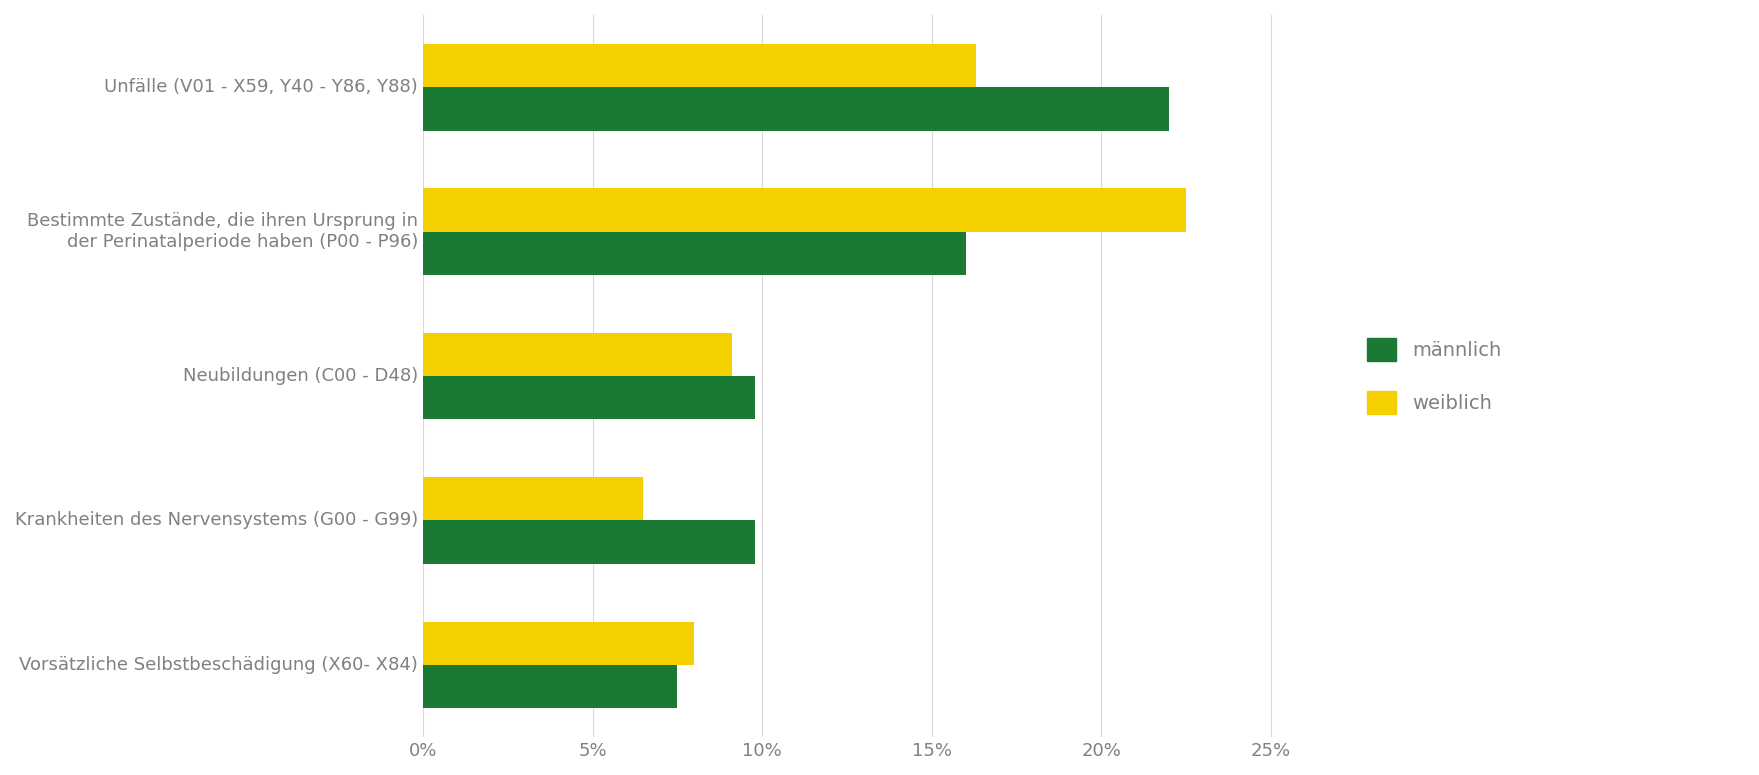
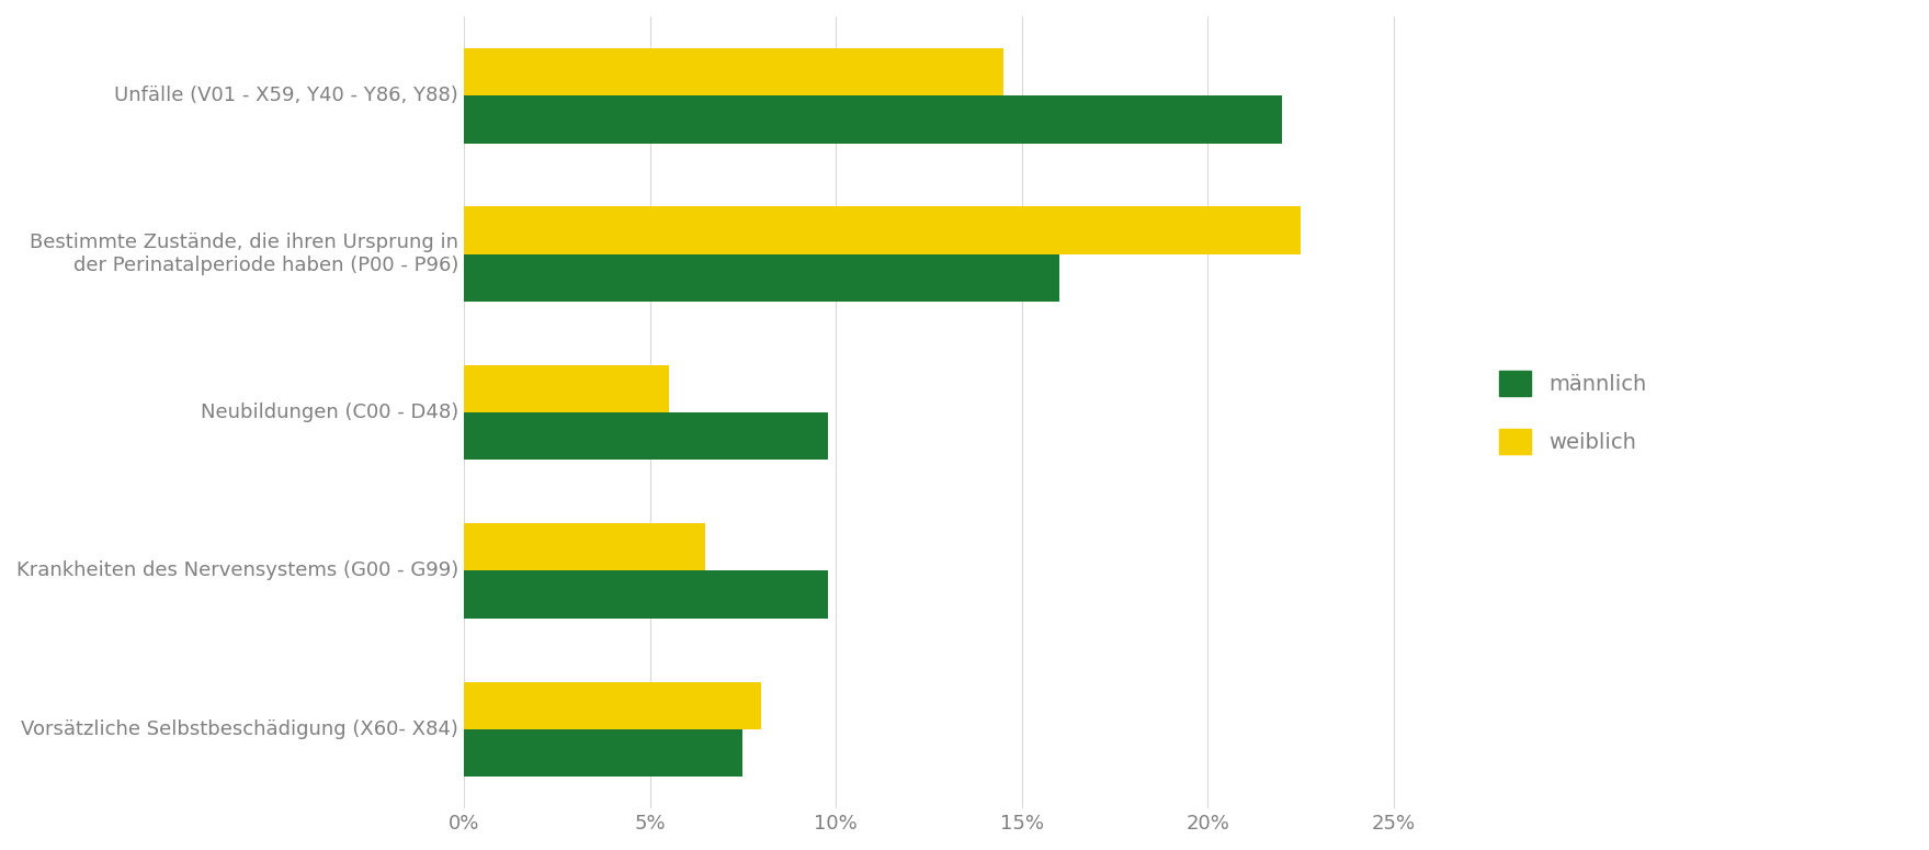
weiblich/Unfälle (V01 - X59, Y40 - Y86, Y88): 16.3% -> 14.5%
weiblich/Neubildungen (C00 - D48): 9.1% -> 5.5%
